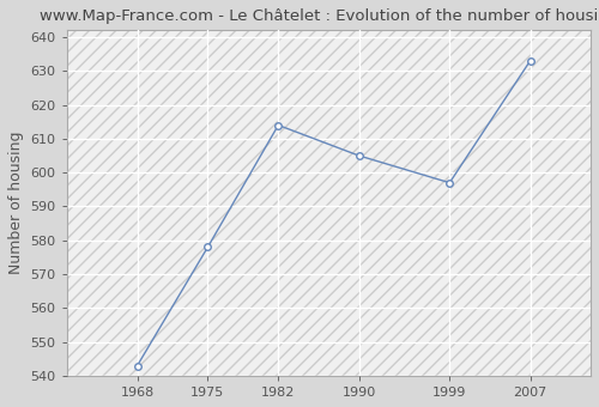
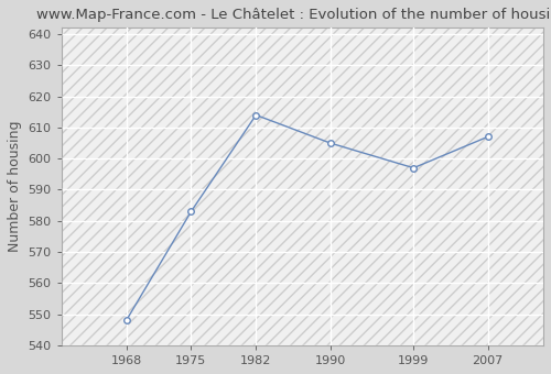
1968: 543 -> 548
1975: 578 -> 583
2007: 633 -> 607
